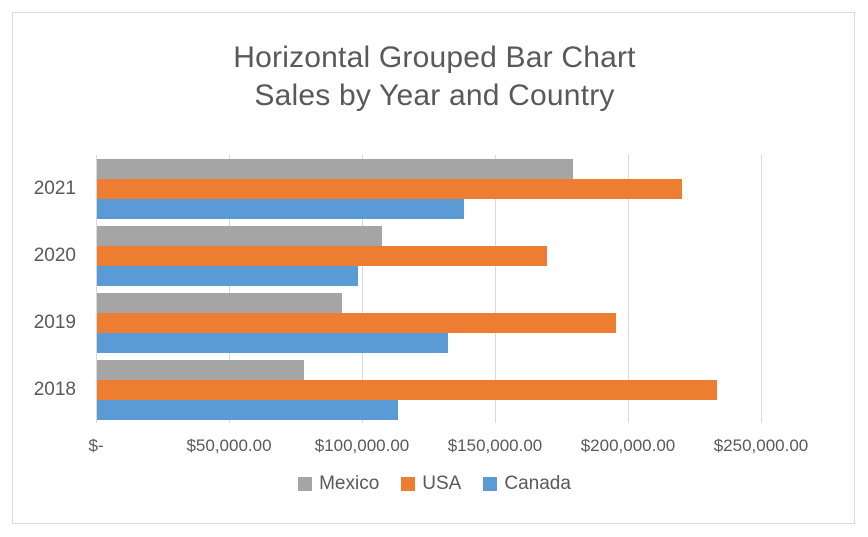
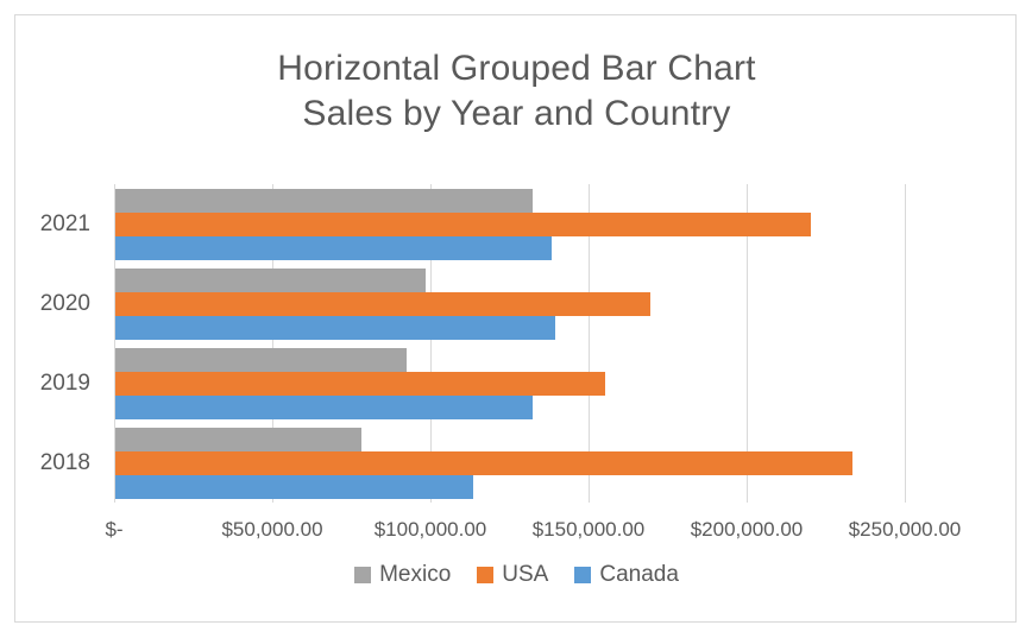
Mexico/2021: $179000 -> $132000
Mexico/2020: $107000 -> $98000
Canada/2020: $98000 -> $139000
USA/2019: $195000 -> $155000
